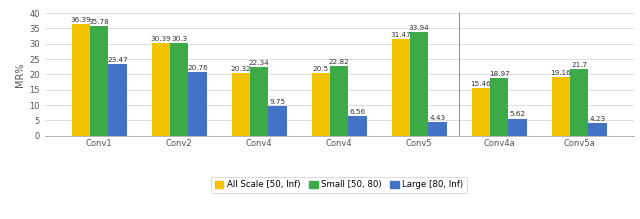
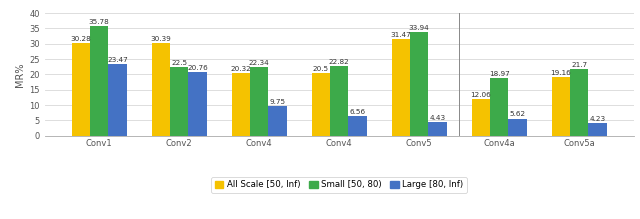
All Scale [50, Inf)/Conv1: 36.39 -> 30.28
Small [50, 80)/Conv2: 30.3 -> 22.5
All Scale [50, Inf)/Conv4a: 15.46 -> 12.06
